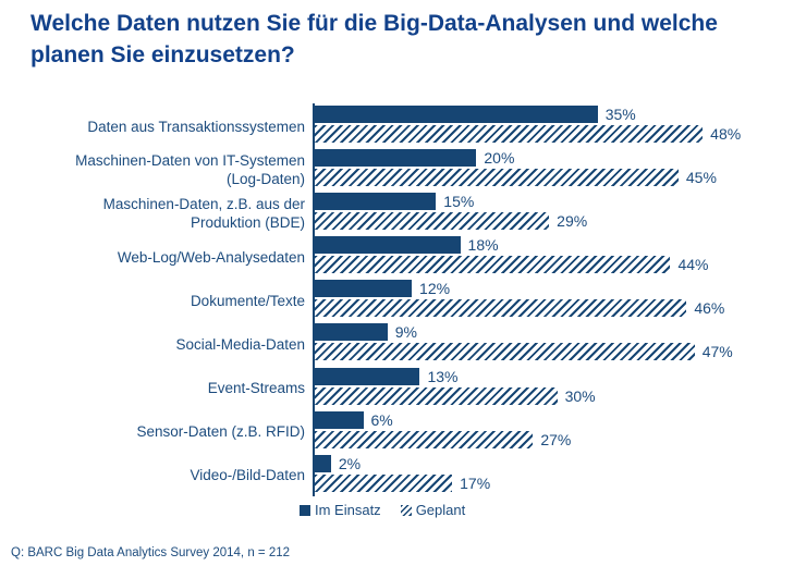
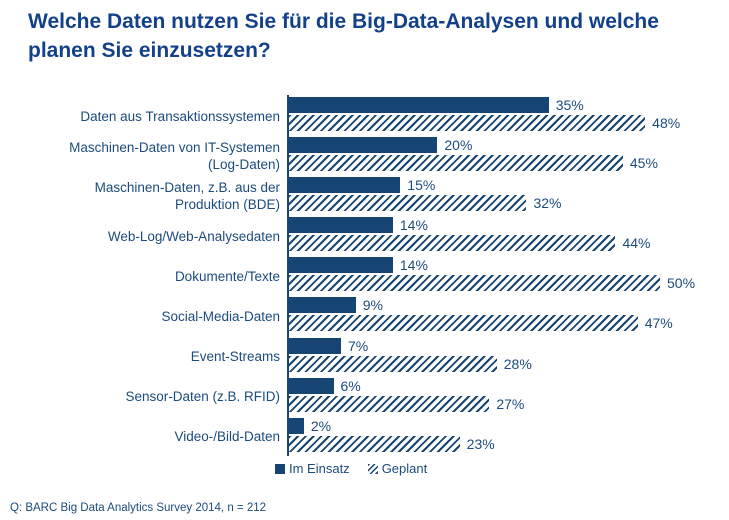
Geplant/Maschinen-Daten, z.B. aus der Produktion (BDE): 29% -> 32%
Im Einsatz/Web-Log/Web-Analysedaten: 18% -> 14%
Im Einsatz/Dokumente/Texte: 12% -> 14%
Geplant/Dokumente/Texte: 46% -> 50%
Im Einsatz/Event-Streams: 13% -> 7%
Geplant/Event-Streams: 30% -> 28%
Geplant/Video-/Bild-Daten: 17% -> 23%
